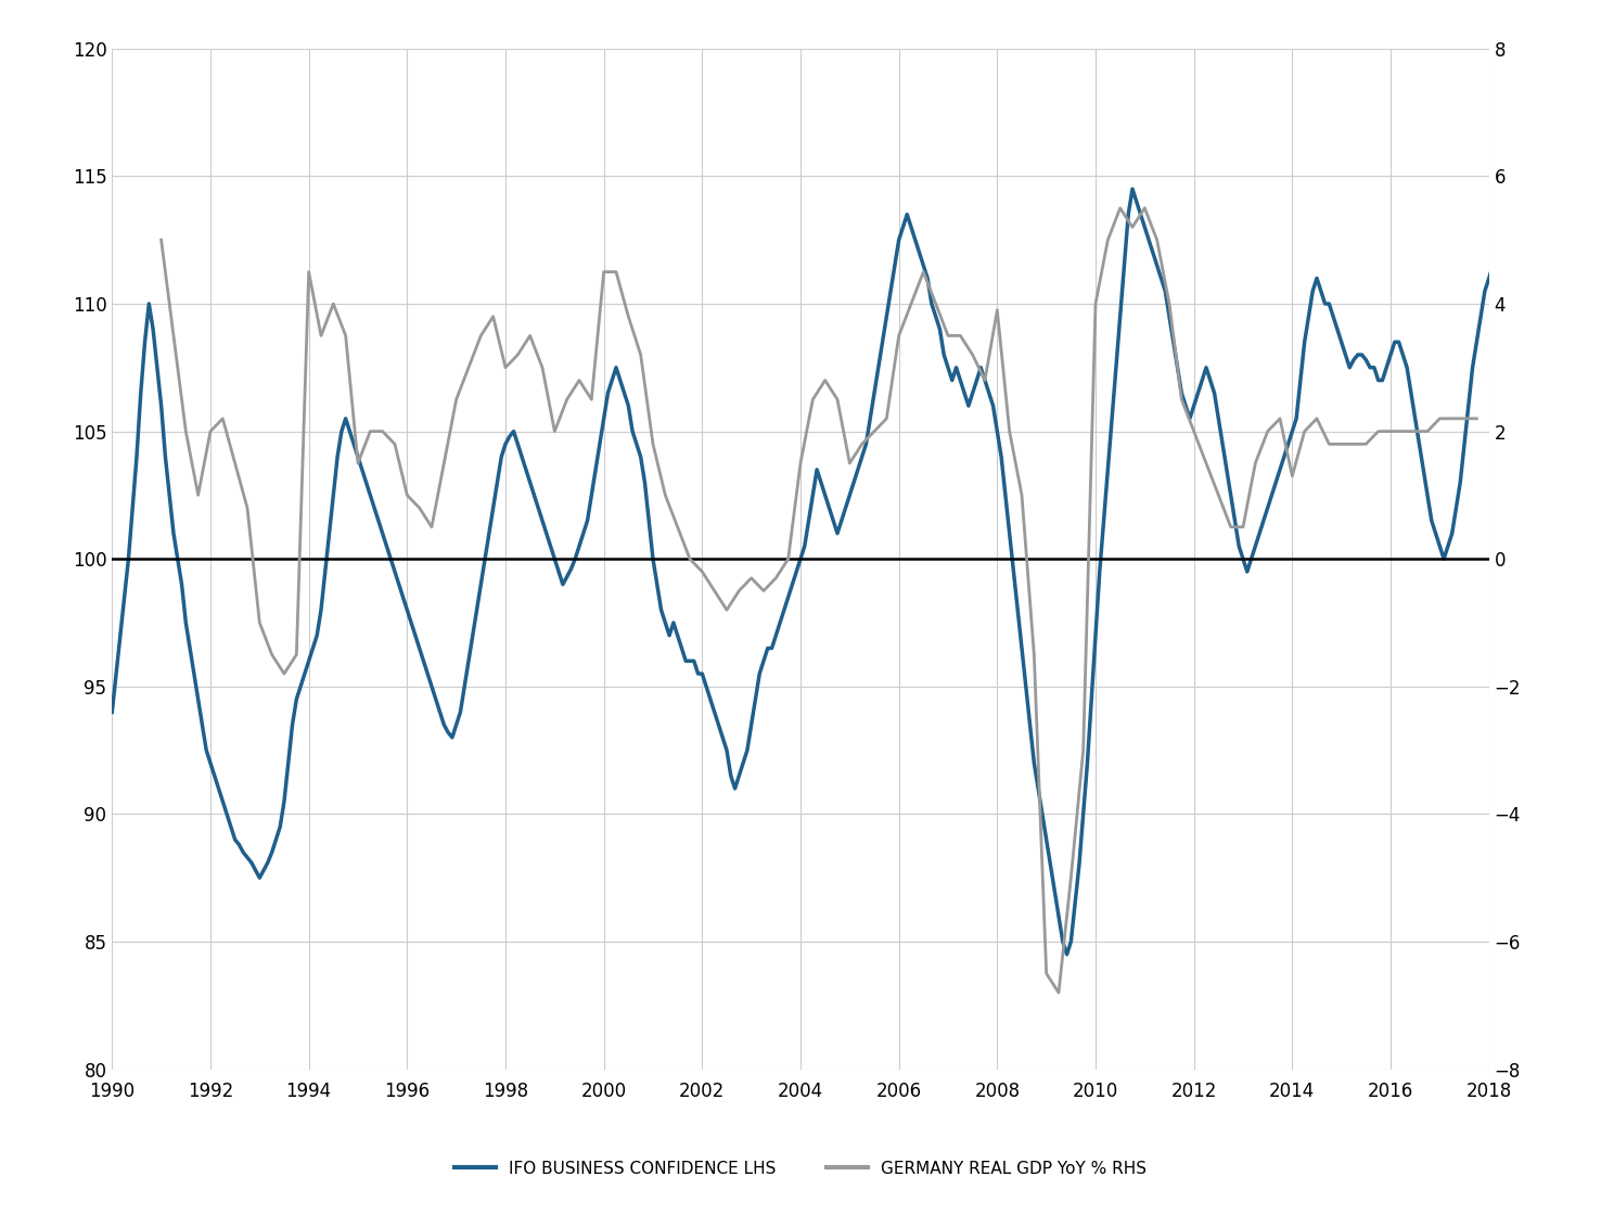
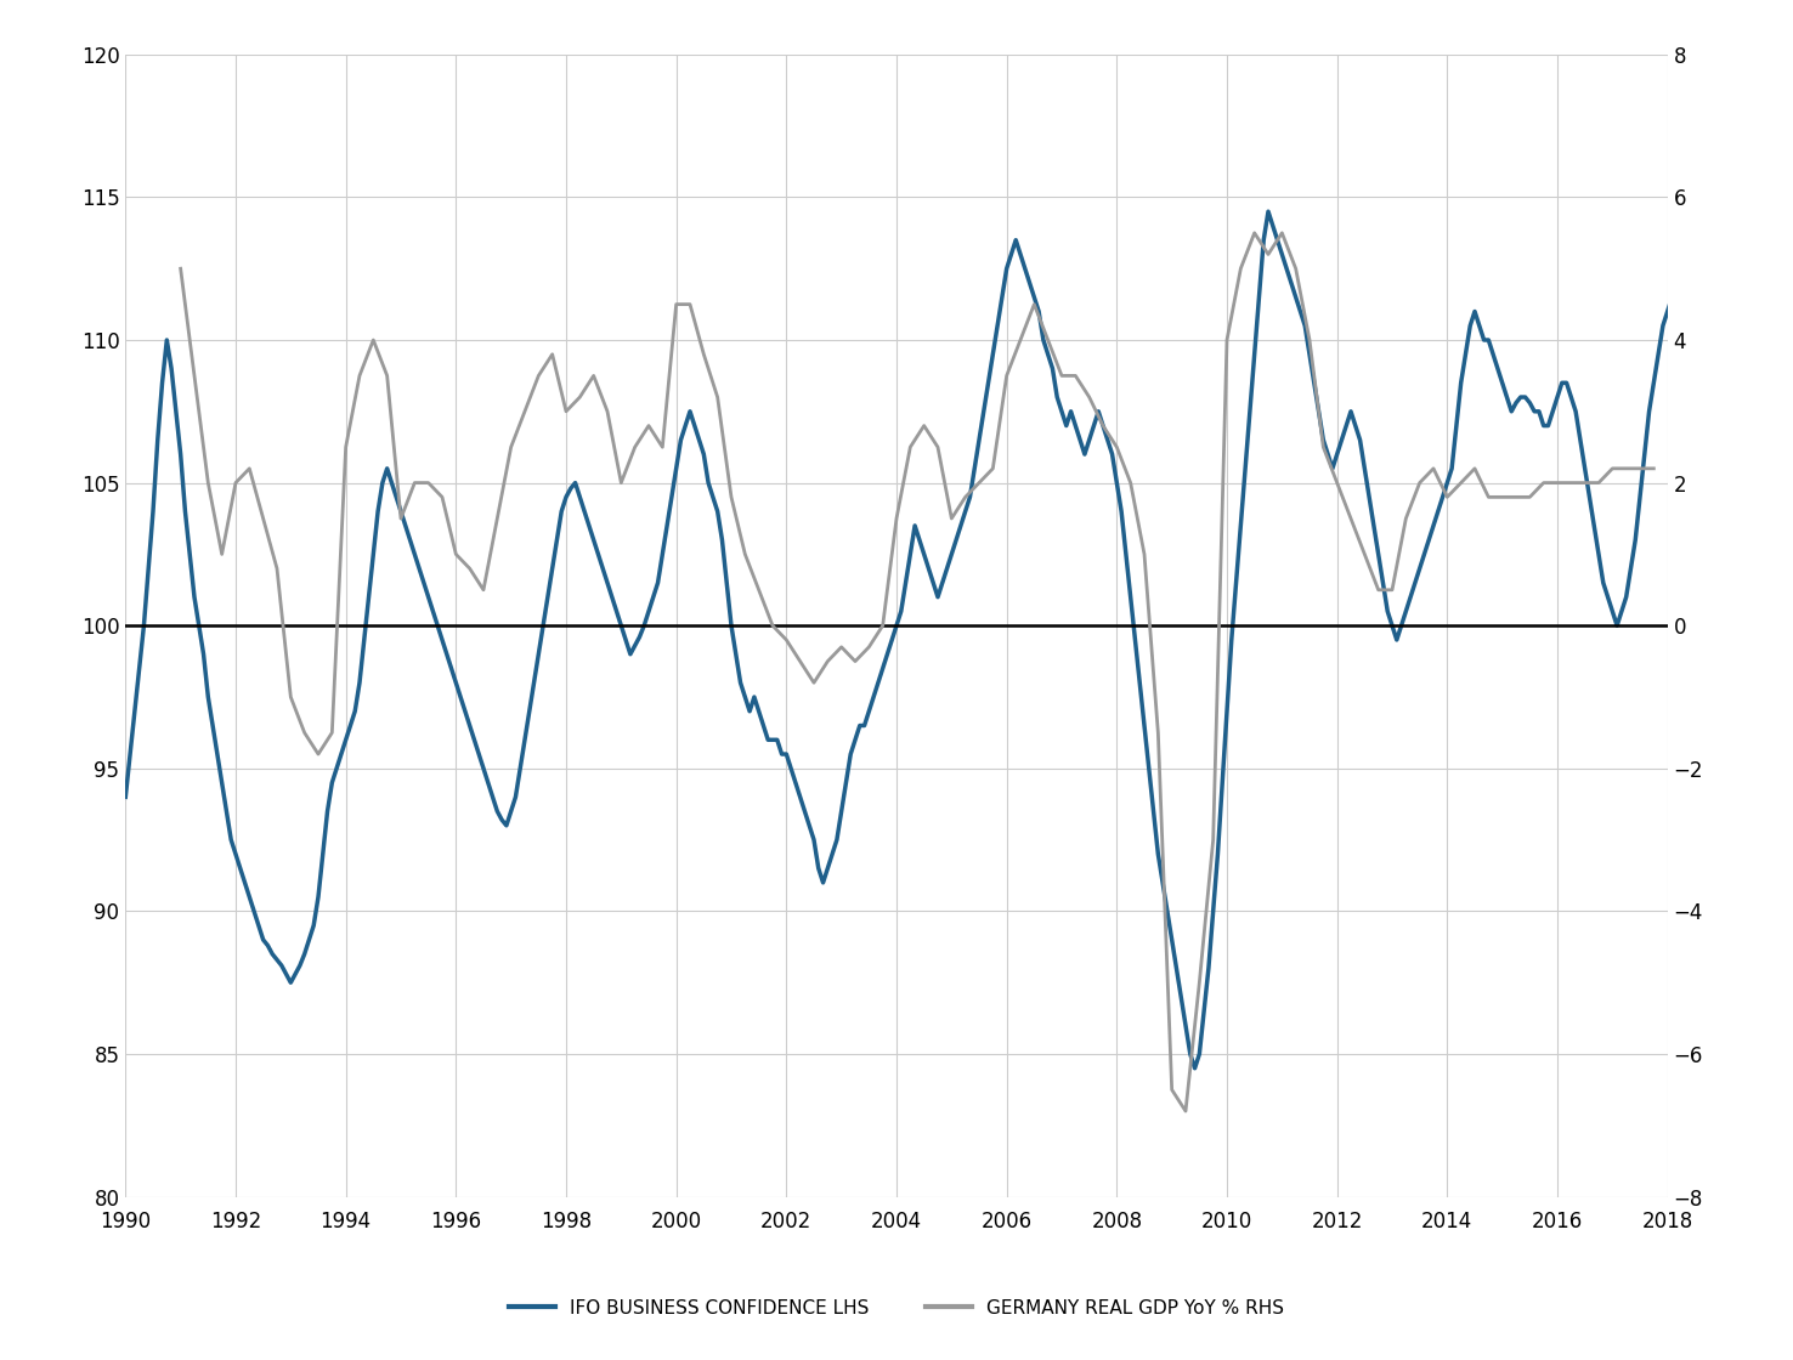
GERMANY REAL GDP YoY % RHS/1994: 4.5 -> 2.5
GERMANY REAL GDP YoY % RHS/2008: 3.9 -> 2.5
GERMANY REAL GDP YoY % RHS/2014: 1.3 -> 1.8
